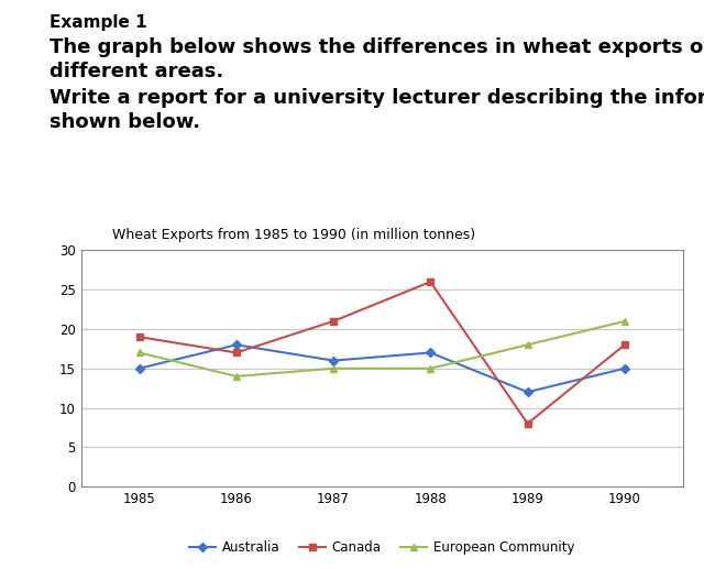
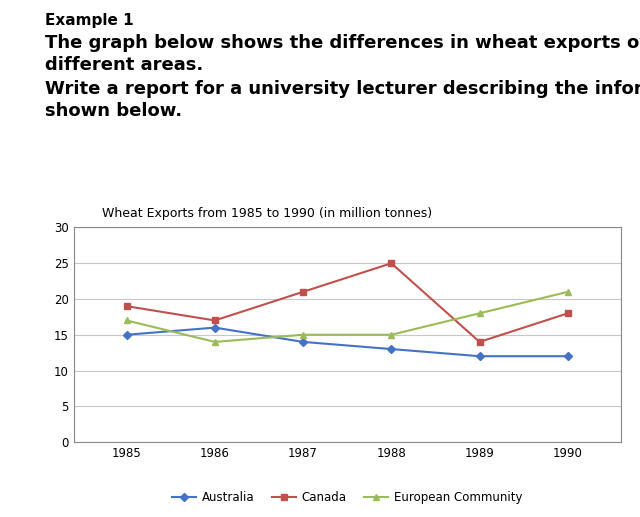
Australia/1986: 18 -> 16
Australia/1987: 16 -> 14
Australia/1988: 17 -> 13
Canada/1988: 26 -> 25
Canada/1989: 8 -> 14
Australia/1990: 15 -> 12
